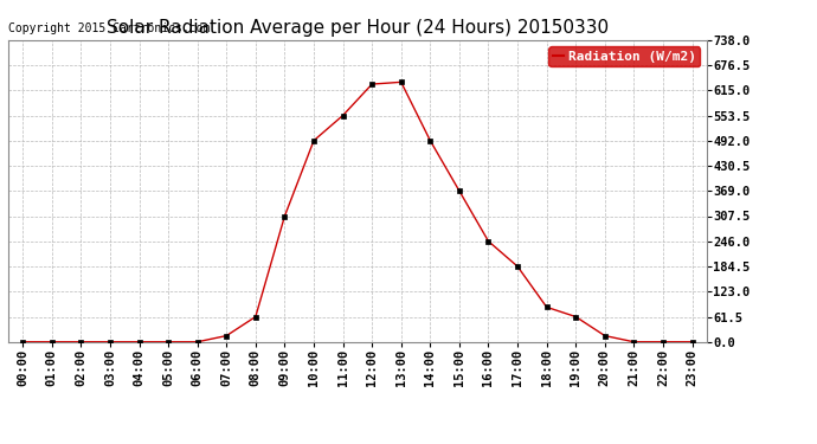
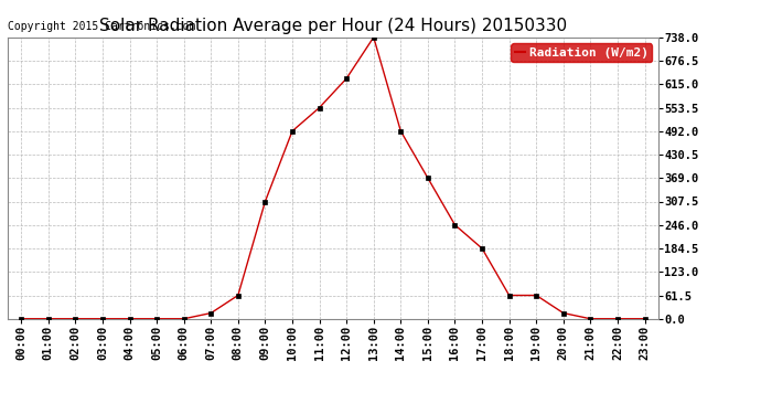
13:00: 635 -> 738
18:00: 85 -> 62
